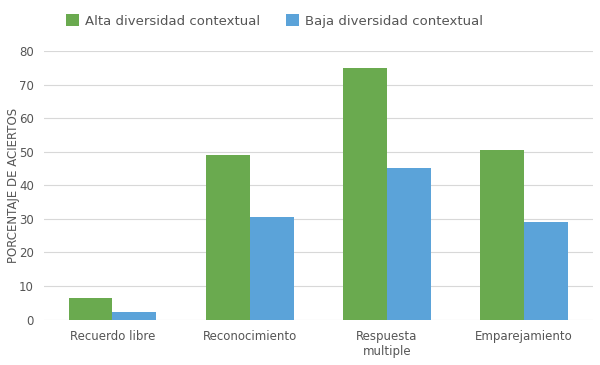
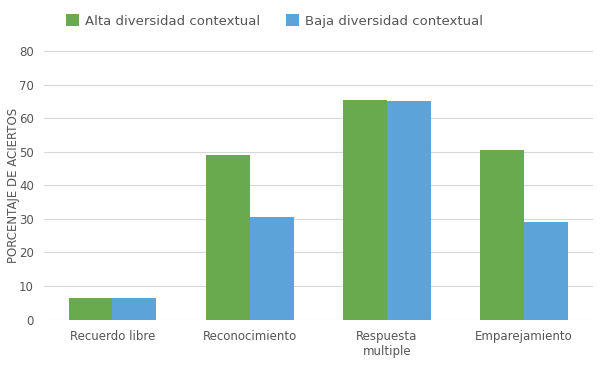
Baja diversidad contextual/Recuerdo libre: 2.3 -> 6.5
Alta diversidad contextual/Respuesta multiple: 75.0 -> 65.5
Baja diversidad contextual/Respuesta multiple: 45.0 -> 65.0
